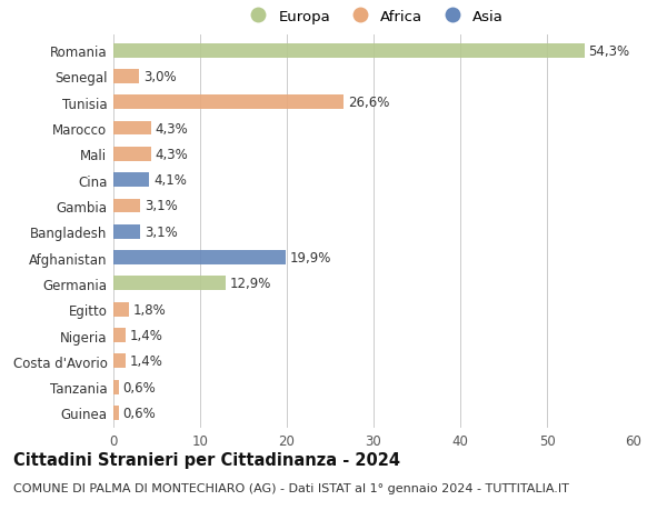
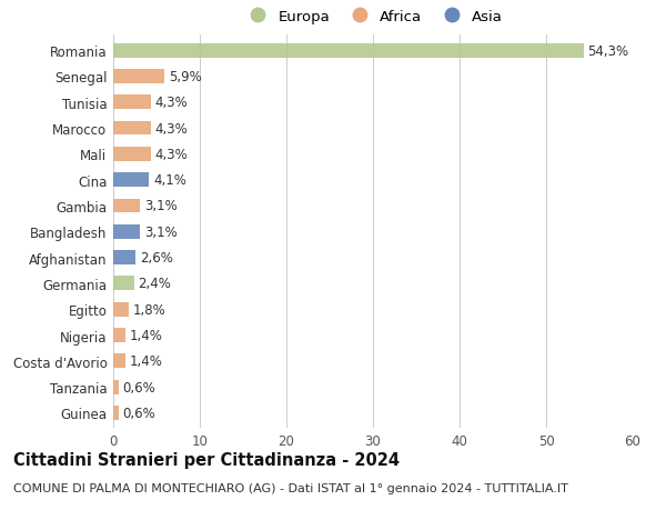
Senegal: 3,0% -> 5,9%
Tunisia: 26,6% -> 4,3%
Afghanistan: 19,9% -> 2,6%
Germania: 12,9% -> 2,4%
